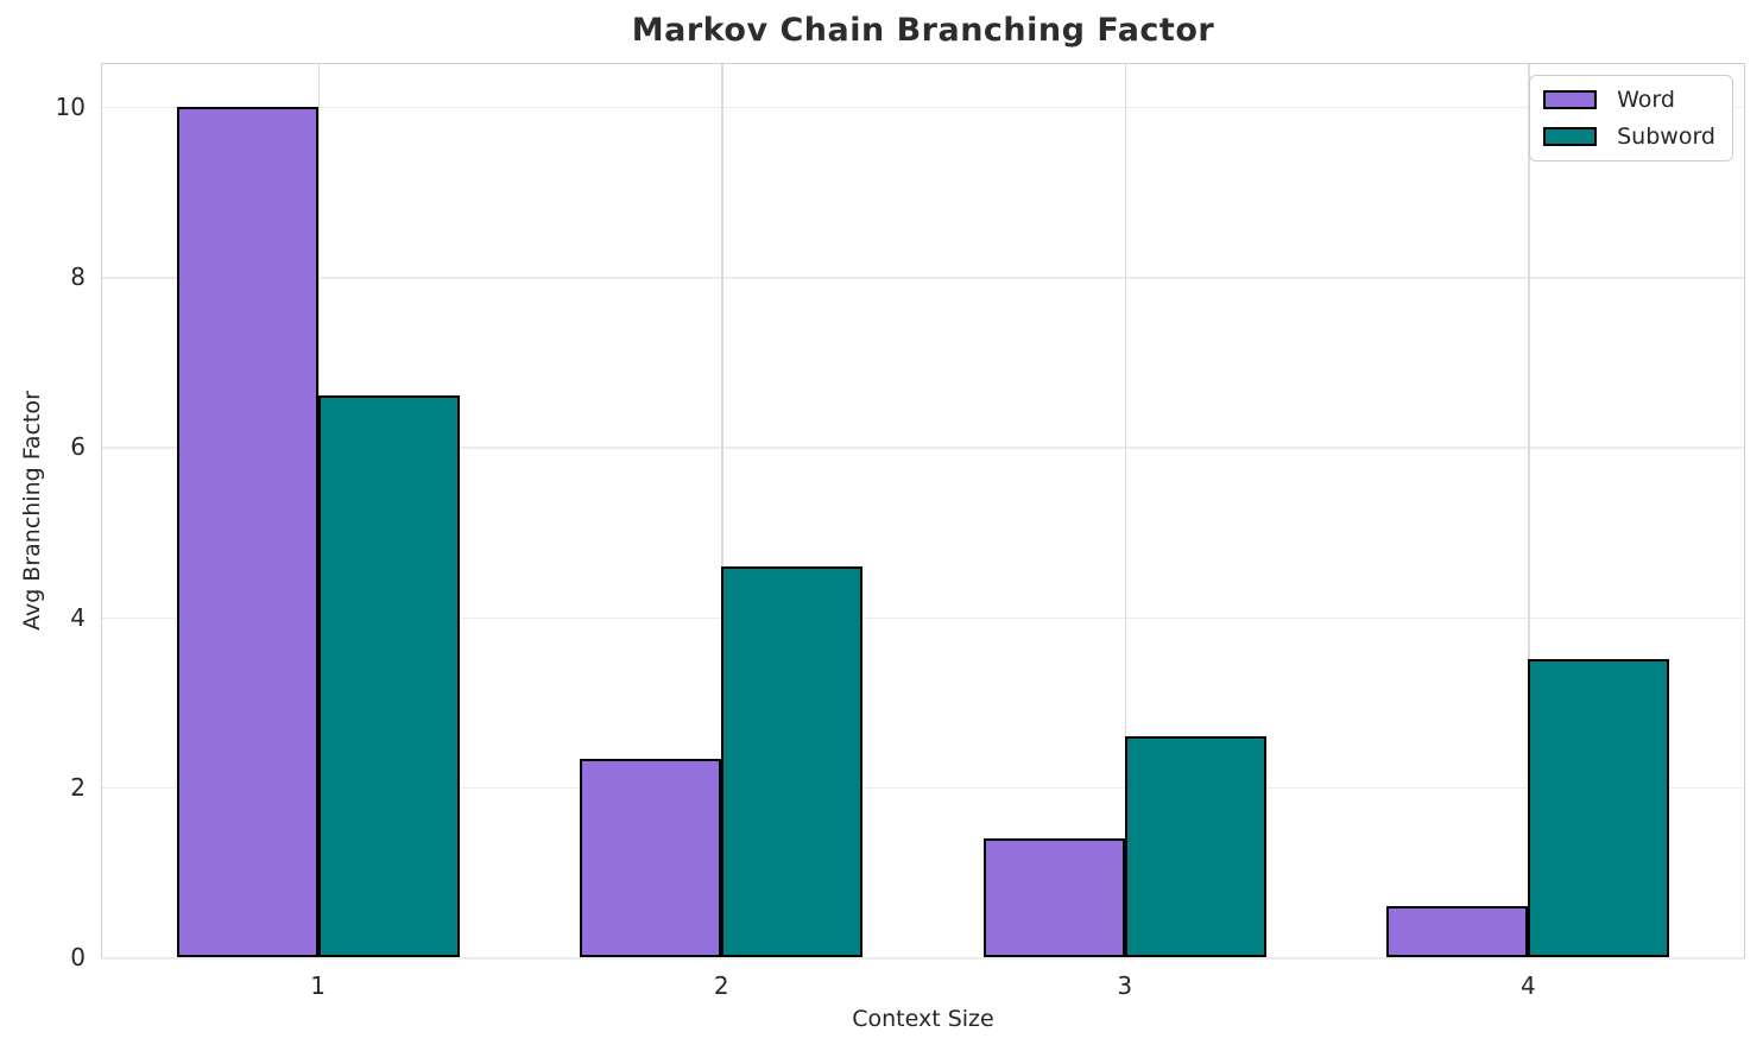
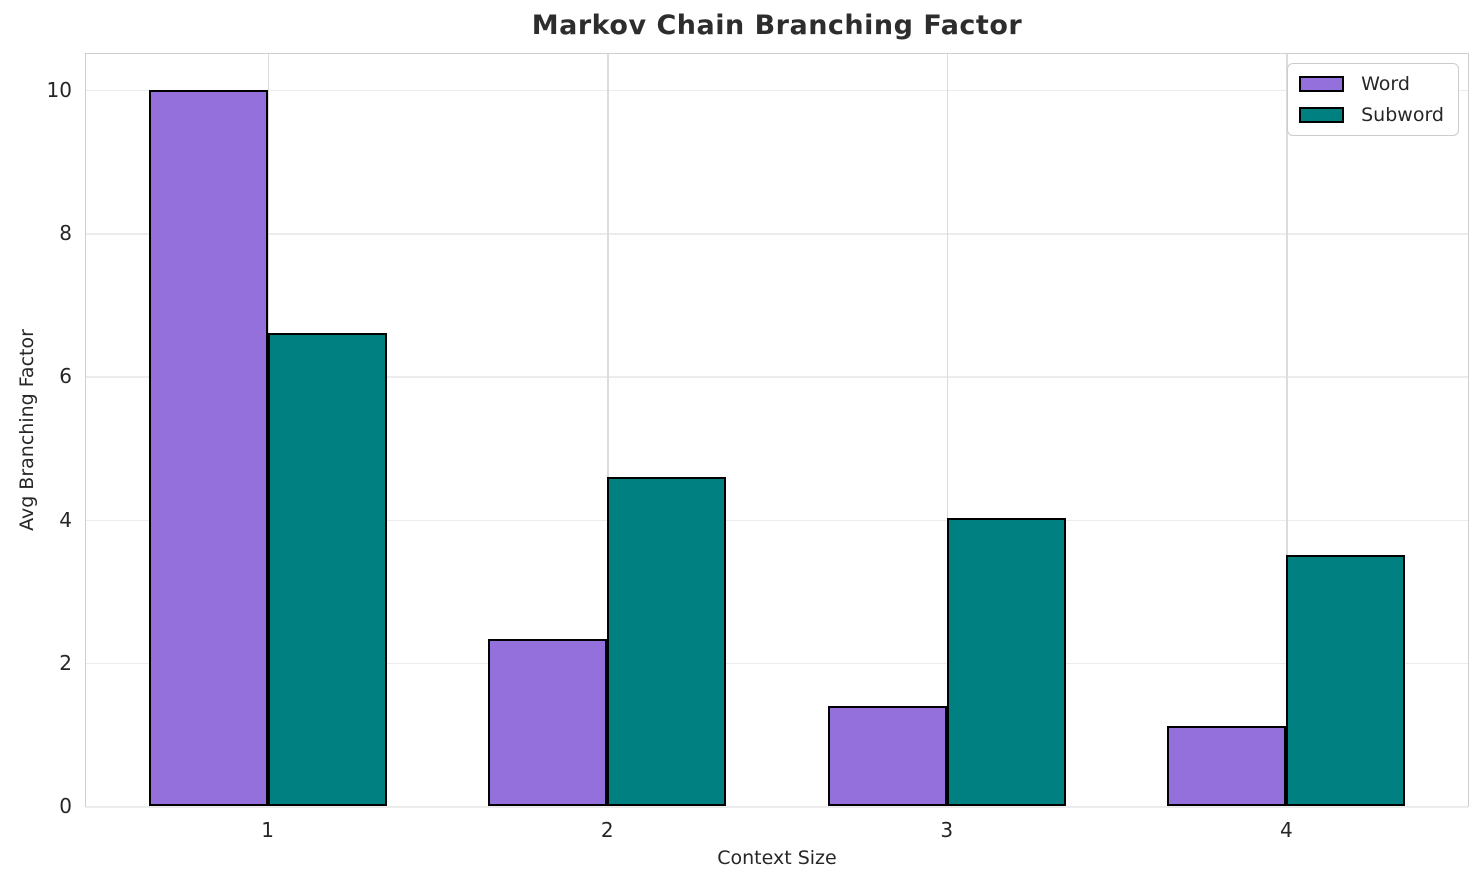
Subword/3: 2.6 -> 4.0
Word/4: 0.6 -> 1.1
